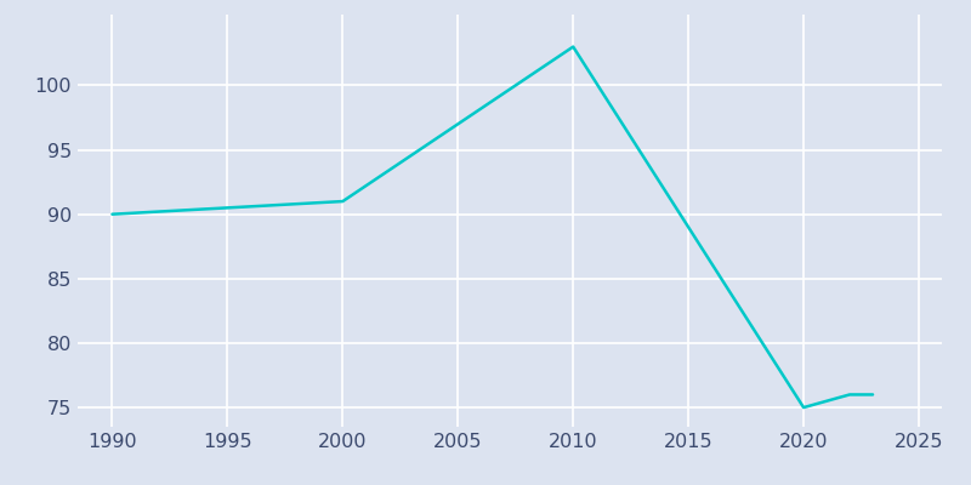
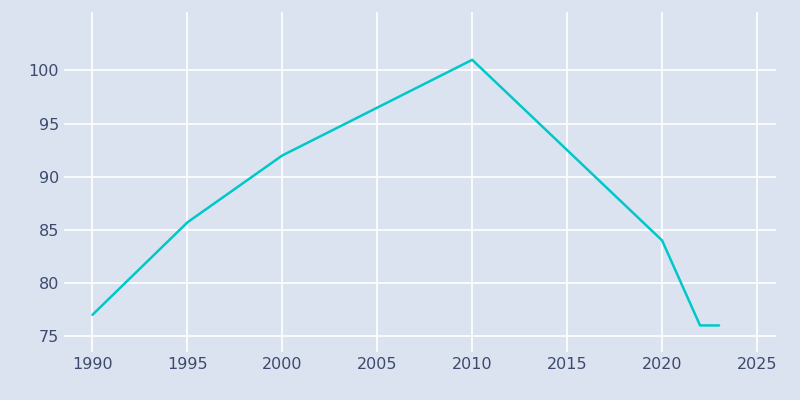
1990: 90.0 -> 77.0
1995: 90.5 -> 85.7
2000: 91.0 -> 92.0
2010: 103.0 -> 101.0
2020: 75.0 -> 84.0
